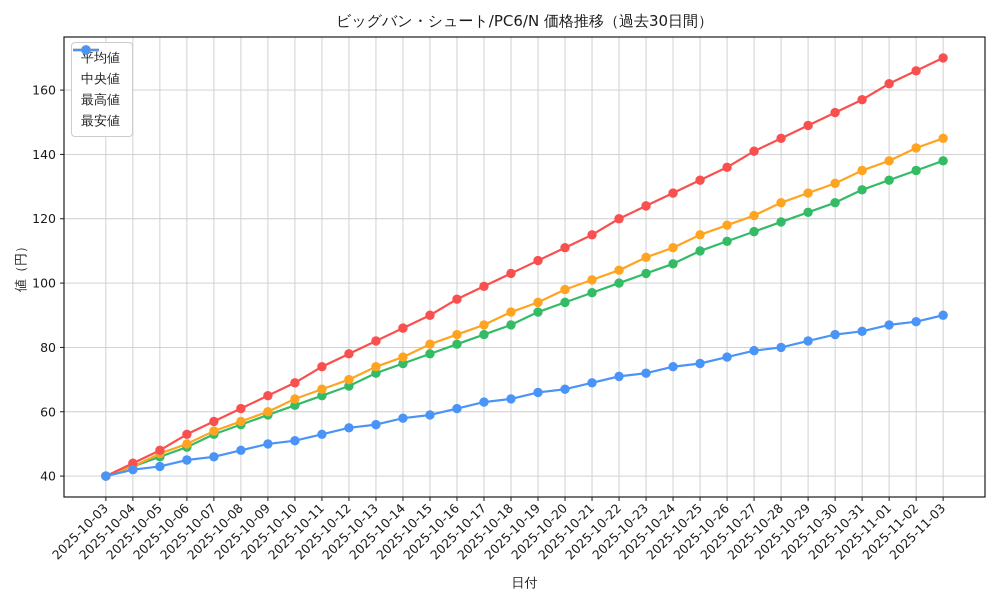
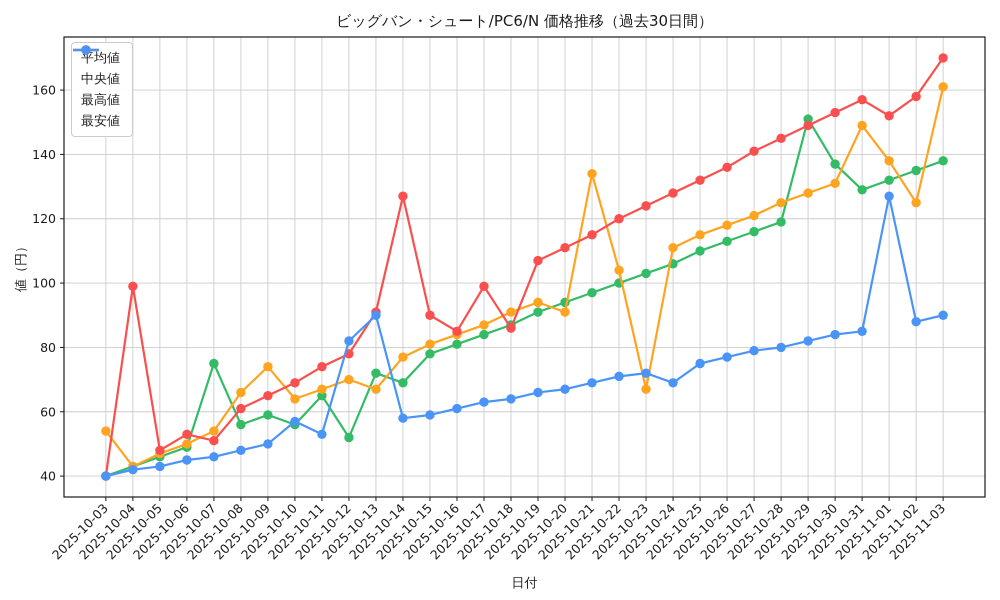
中央値/2025-10-03: 40 -> 54
最高値/2025-10-04: 44 -> 99
平均値/2025-10-07: 53 -> 75
最高値/2025-10-07: 57 -> 51
中央値/2025-10-08: 57 -> 66
中央値/2025-10-09: 60 -> 74
平均値/2025-10-10: 62 -> 56
最安値/2025-10-10: 51 -> 57
平均値/2025-10-12: 68 -> 52
最安値/2025-10-12: 55 -> 82
中央値/2025-10-13: 74 -> 67
最高値/2025-10-13: 82 -> 91
最安値/2025-10-13: 56 -> 90
平均値/2025-10-14: 75 -> 69
最高値/2025-10-14: 86 -> 127
最高値/2025-10-16: 95 -> 85
最高値/2025-10-18: 103 -> 86
中央値/2025-10-20: 98 -> 91
中央値/2025-10-21: 101 -> 134
中央値/2025-10-23: 108 -> 67
最安値/2025-10-24: 74 -> 69
平均値/2025-10-29: 122 -> 151
平均値/2025-10-30: 125 -> 137
中央値/2025-10-31: 135 -> 149
最高値/2025-11-01: 162 -> 152
最安値/2025-11-01: 87 -> 127
中央値/2025-11-02: 142 -> 125
最高値/2025-11-02: 166 -> 158
中央値/2025-11-03: 145 -> 161
